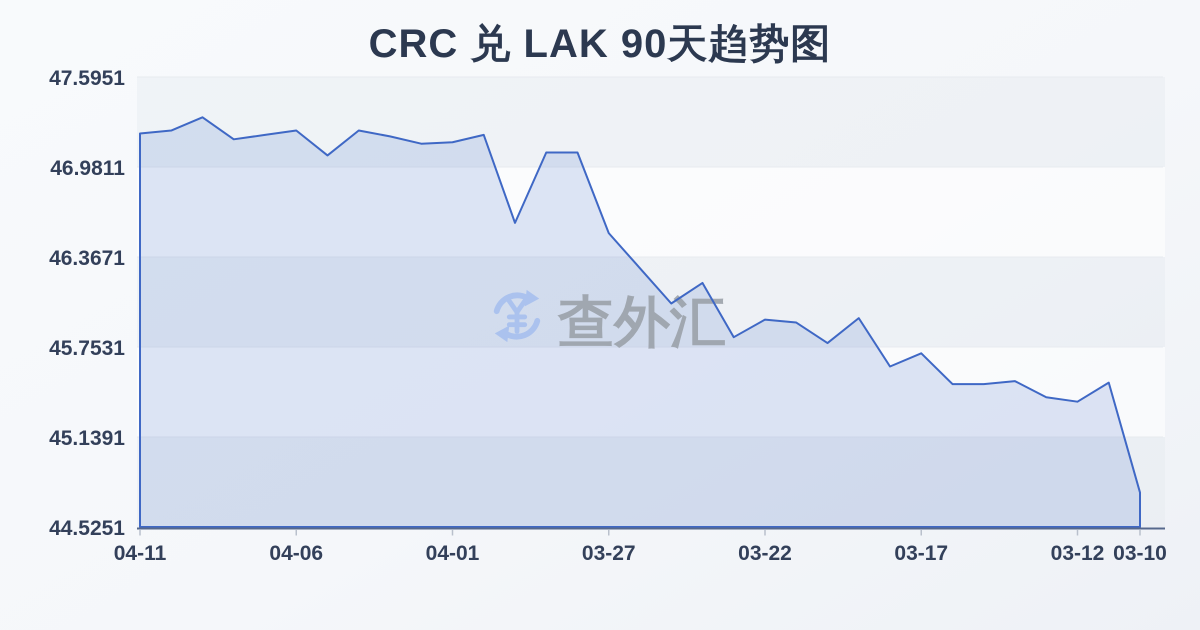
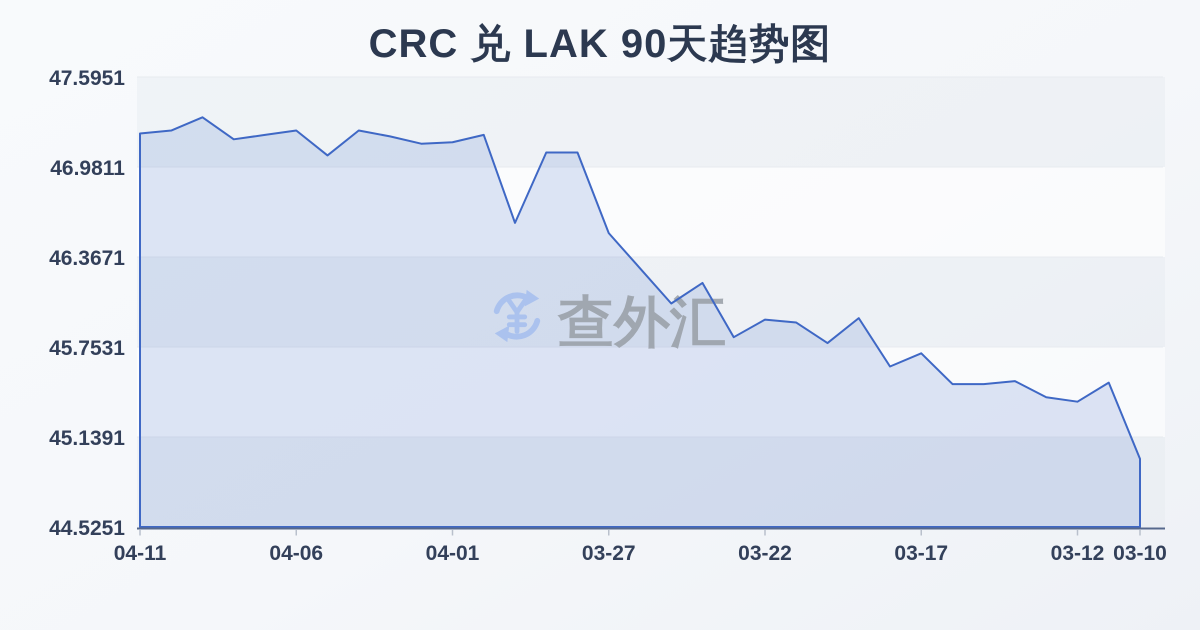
03-10: 44.76 -> 44.99
